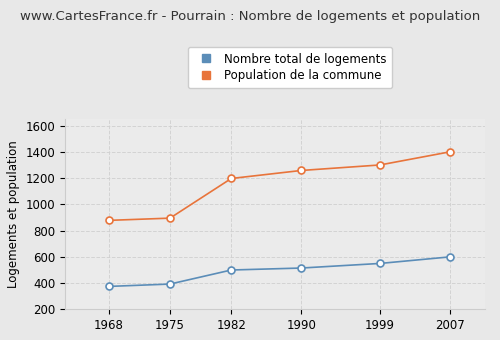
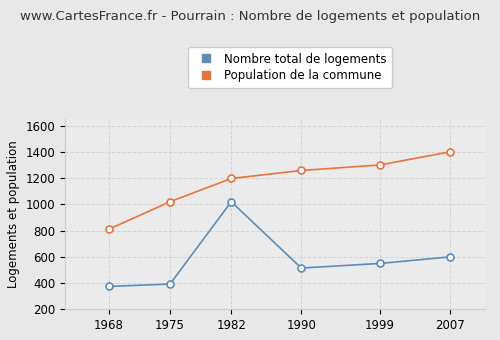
Population de la commune/1968: 880 -> 810
Population de la commune/1975: 900 -> 1020
Nombre total de logements/1982: 500 -> 1020
